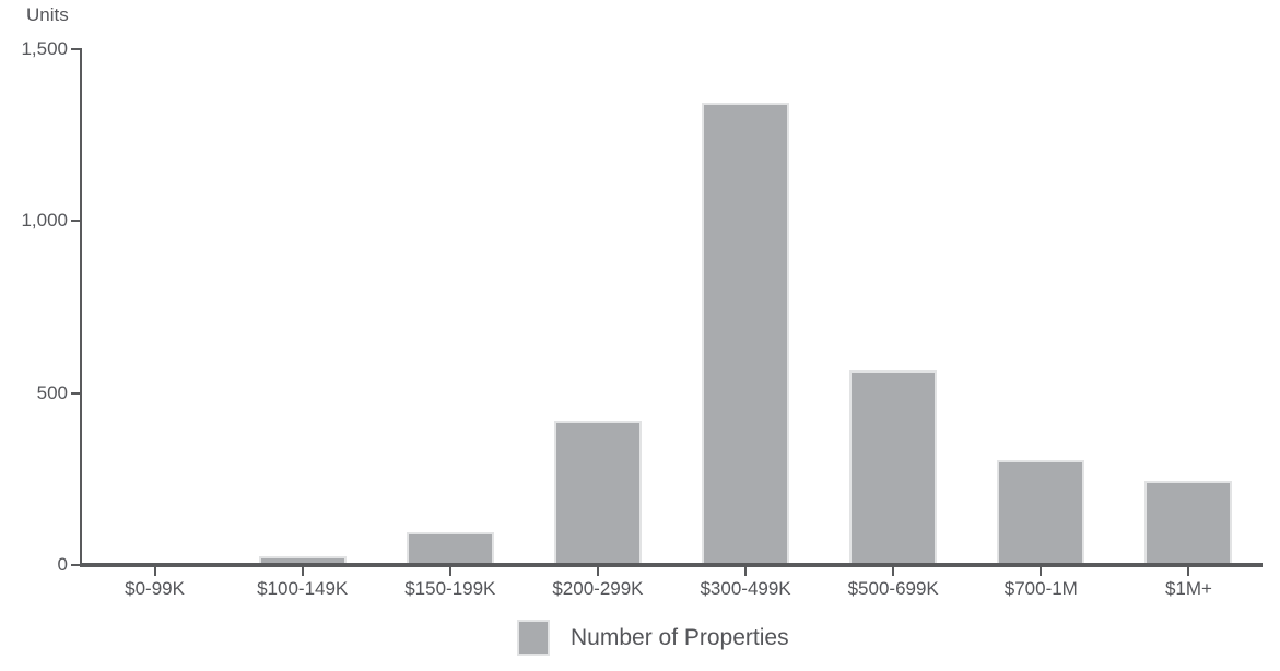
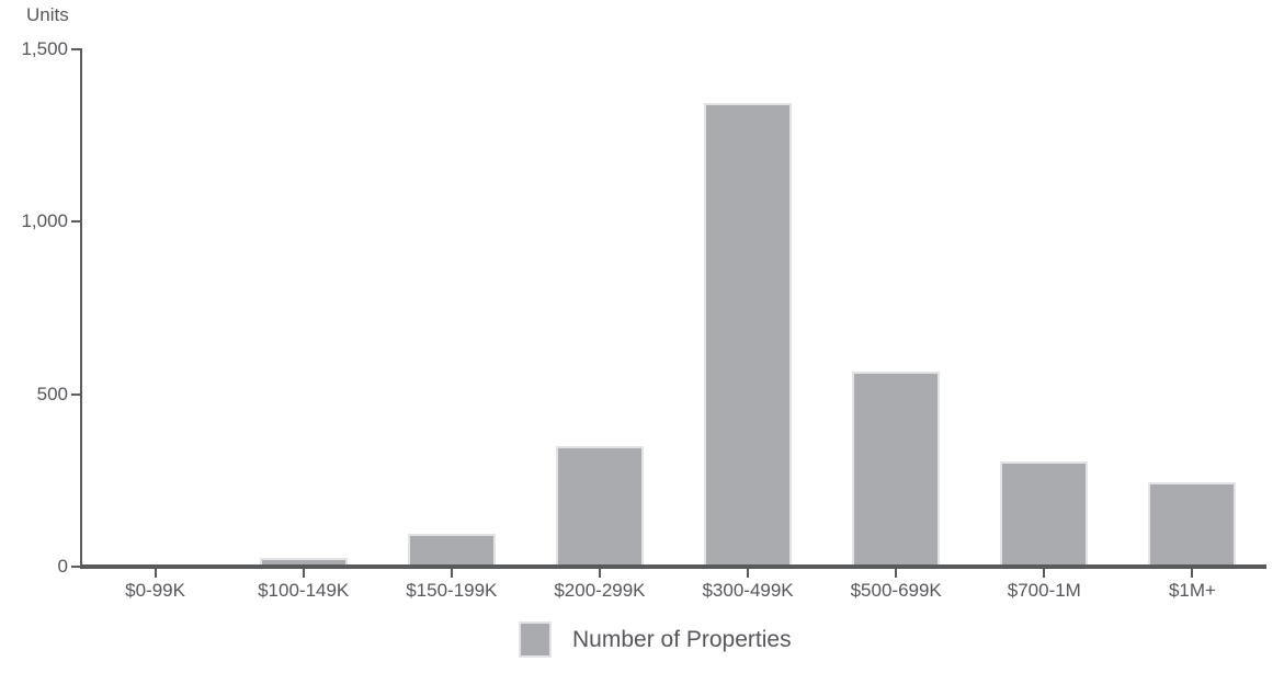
$200-299K: 420 -> 350
